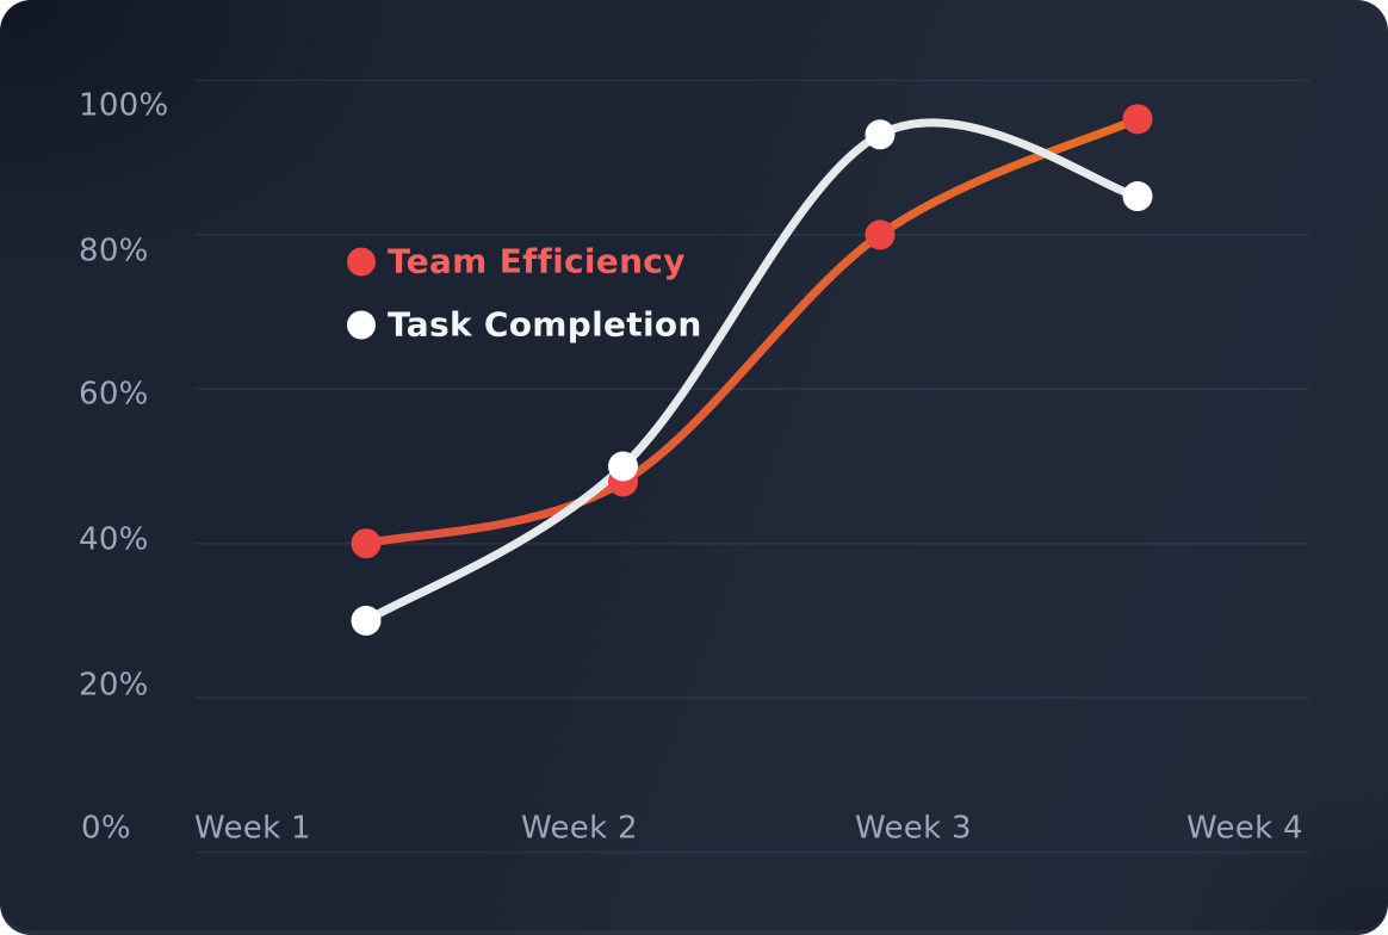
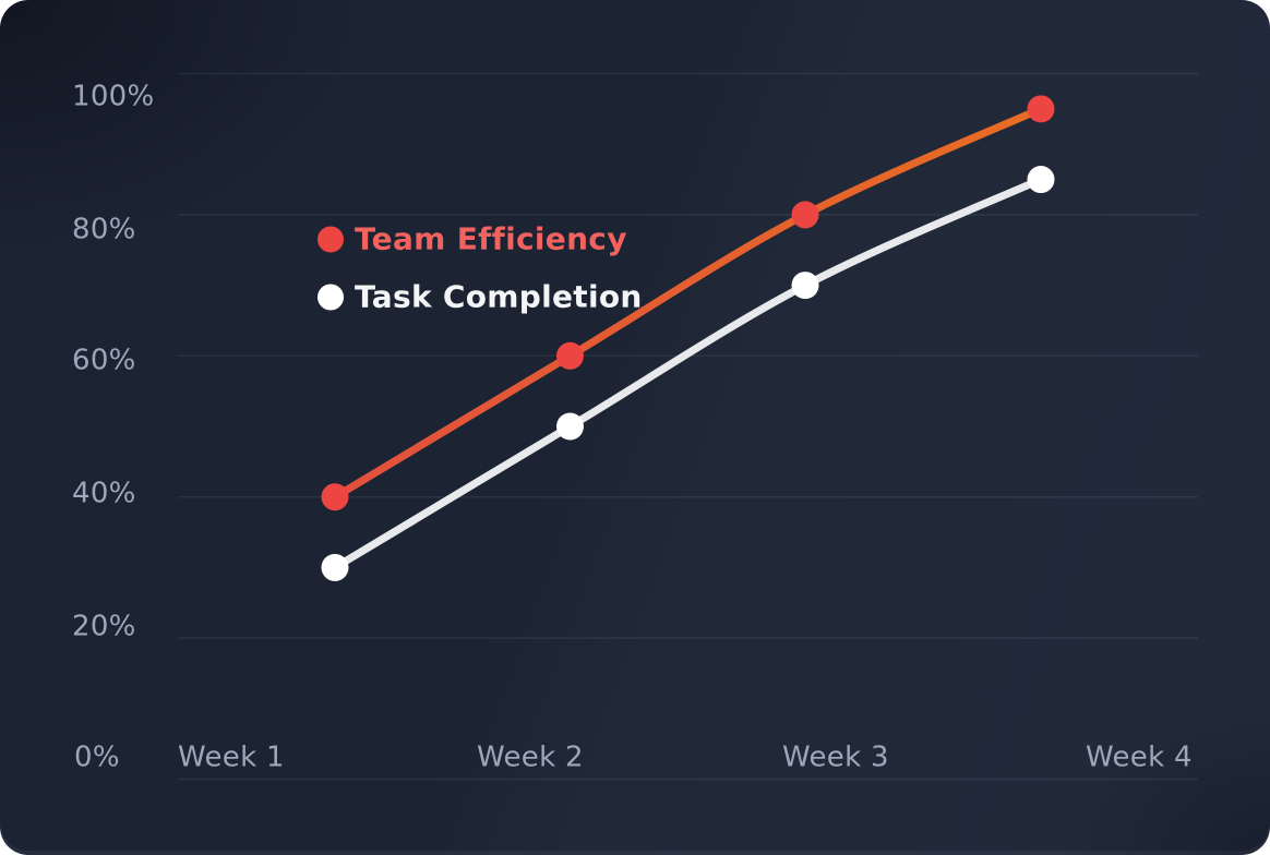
Team Efficiency/Week 2: 48% -> 60%
Task Completion/Week 3: 93% -> 70%
